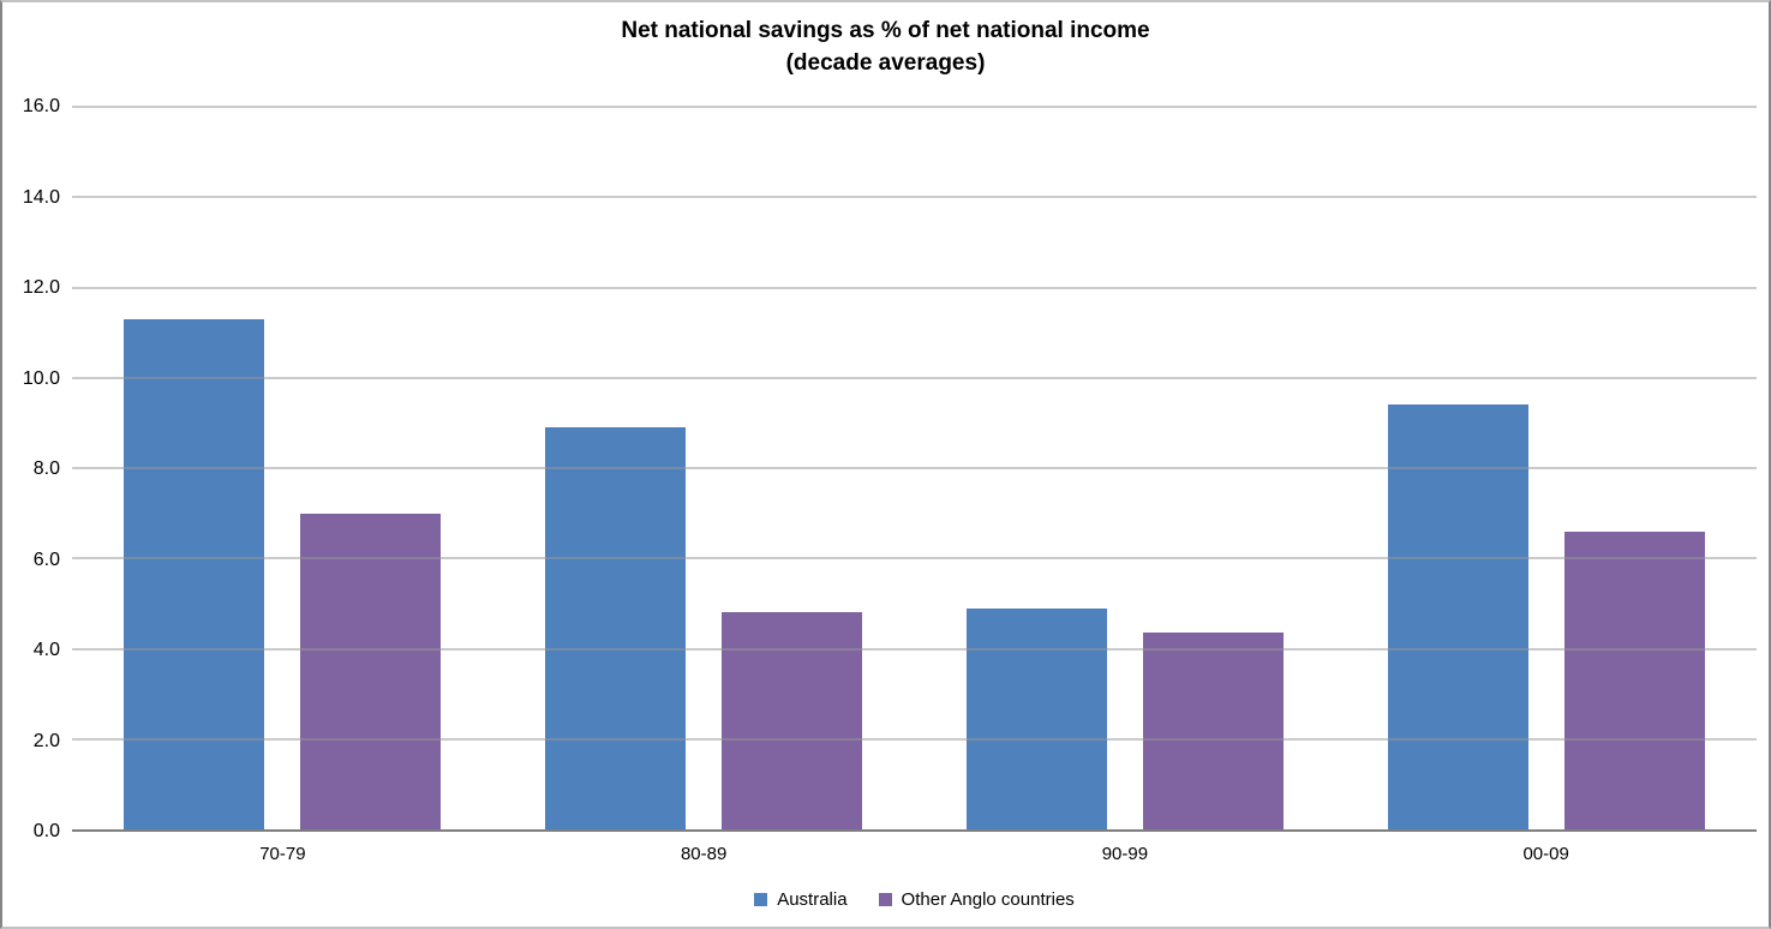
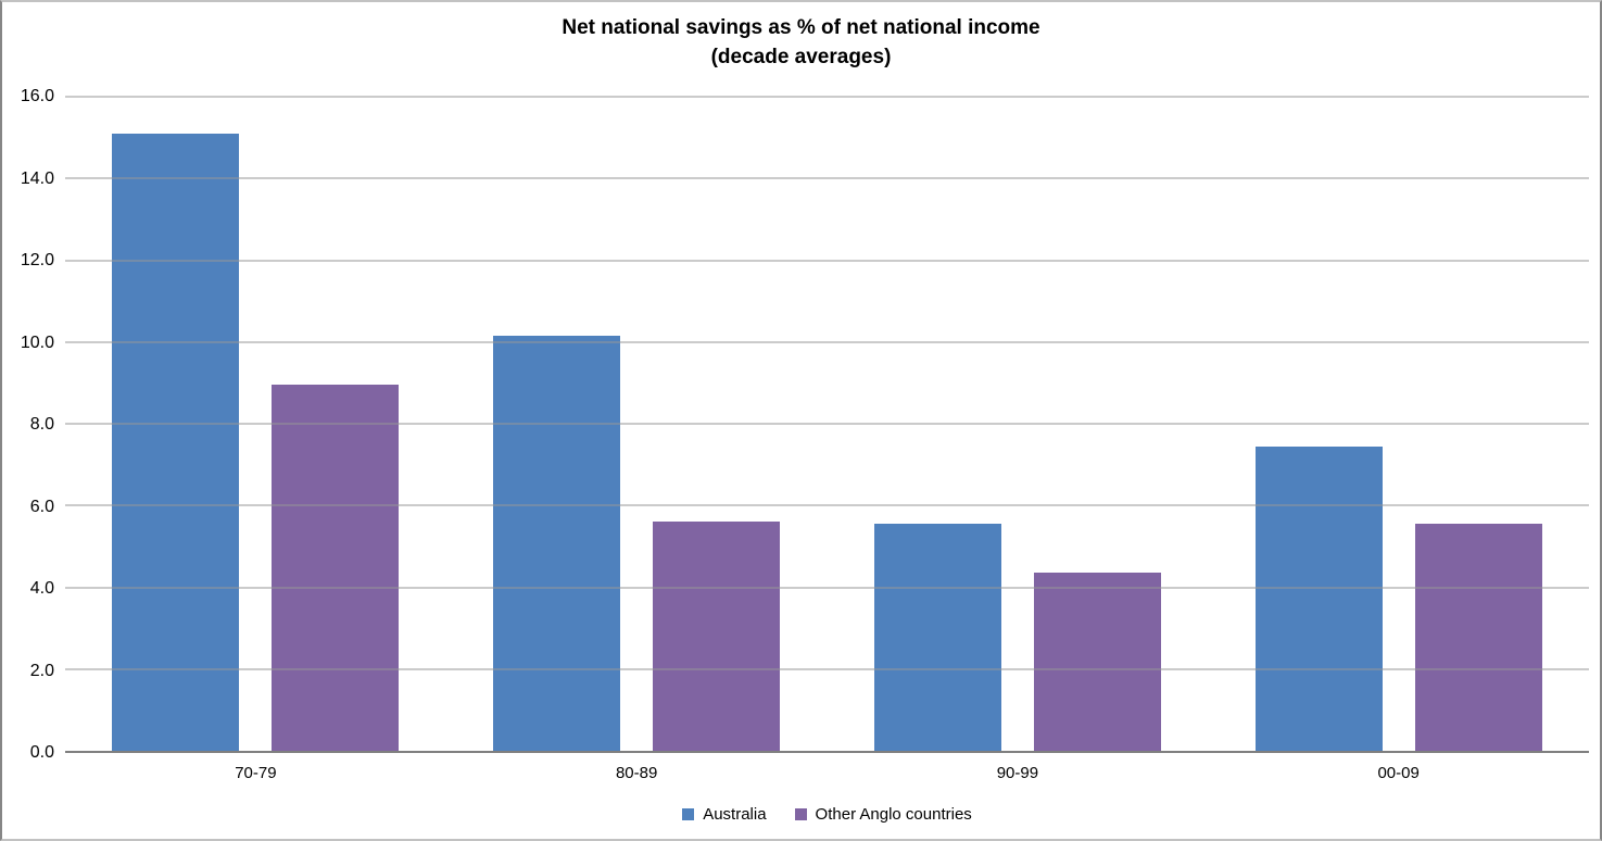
Australia/70-79: 11.3 -> 15.1
Other Anglo countries/70-79: 7.0 -> 8.9
Australia/80-89: 8.9 -> 10.2
Other Anglo countries/80-89: 4.8 -> 5.6
Australia/90-99: 4.9 -> 5.5
Australia/00-09: 9.4 -> 7.5
Other Anglo countries/00-09: 6.6 -> 5.5
